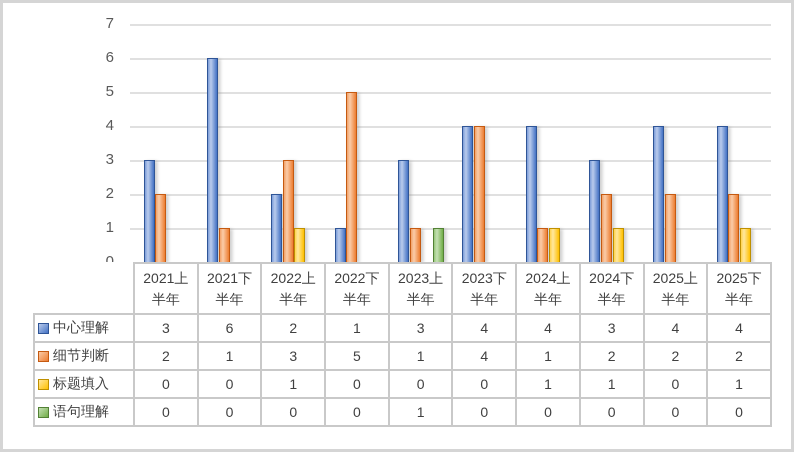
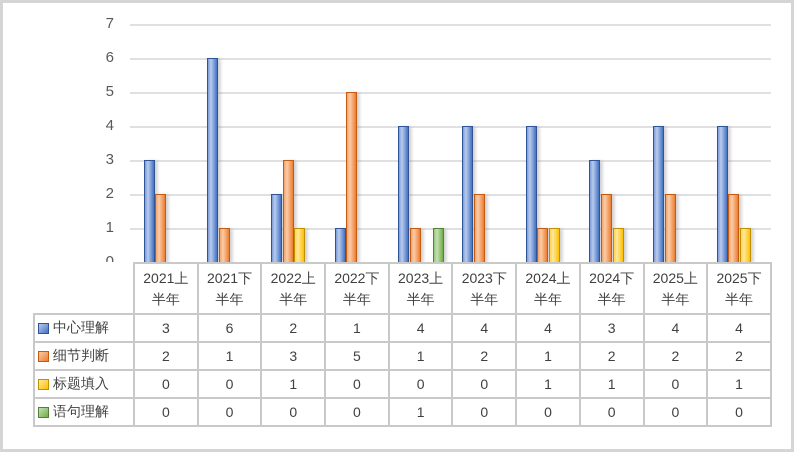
中心理解/2023上半年: 3 -> 4
细节判断/2023下半年: 4 -> 2
